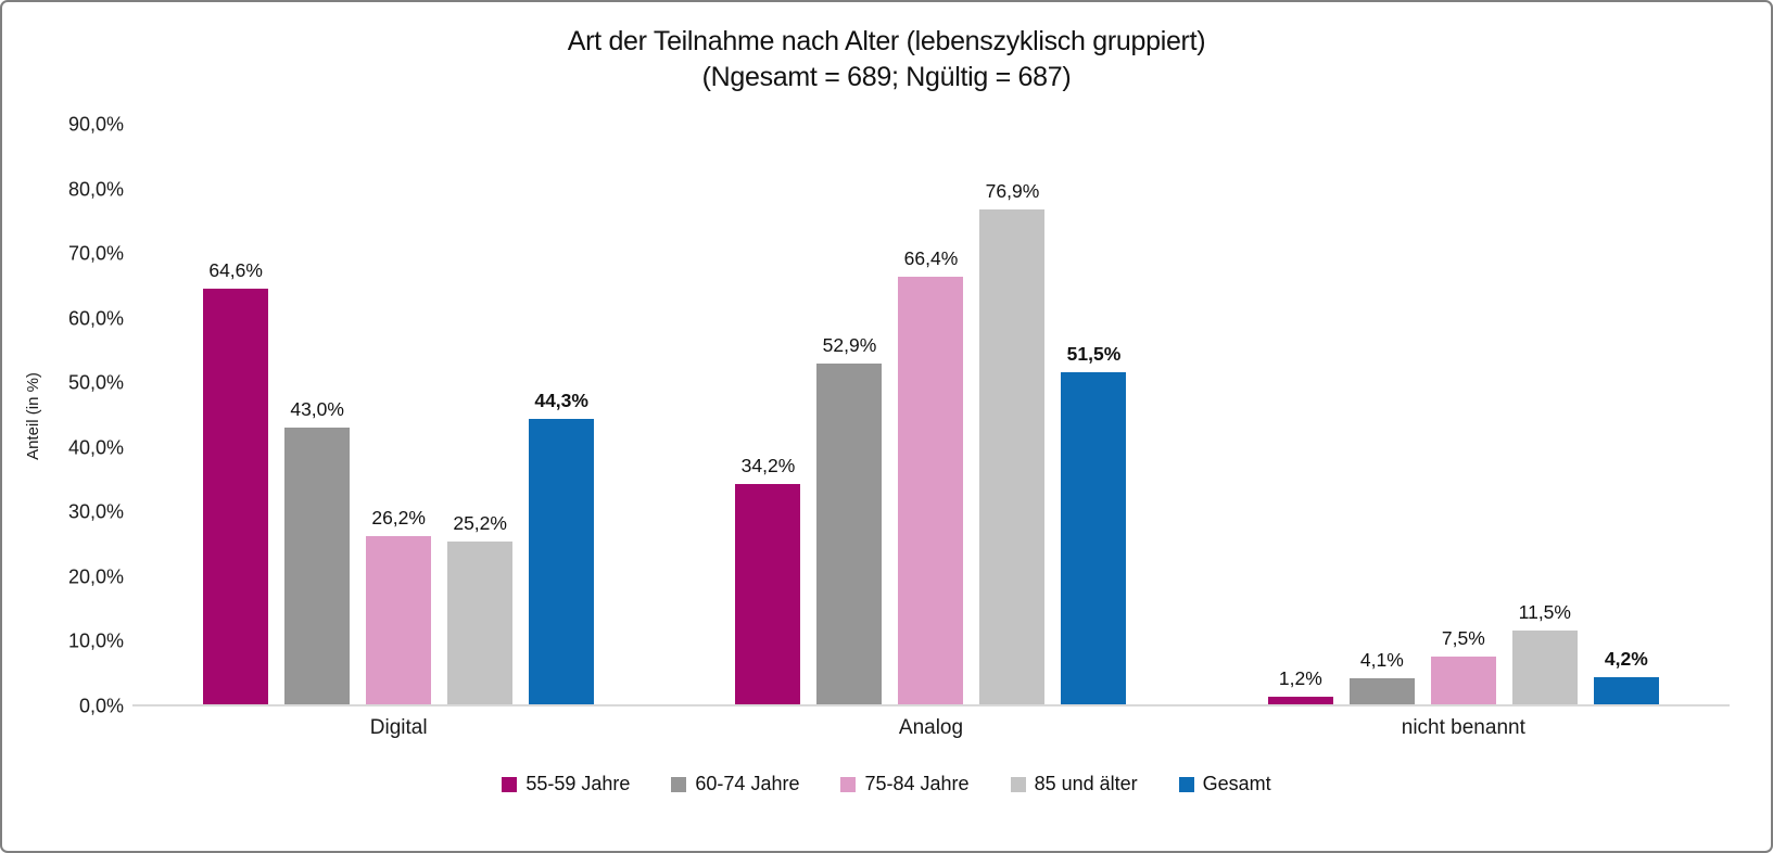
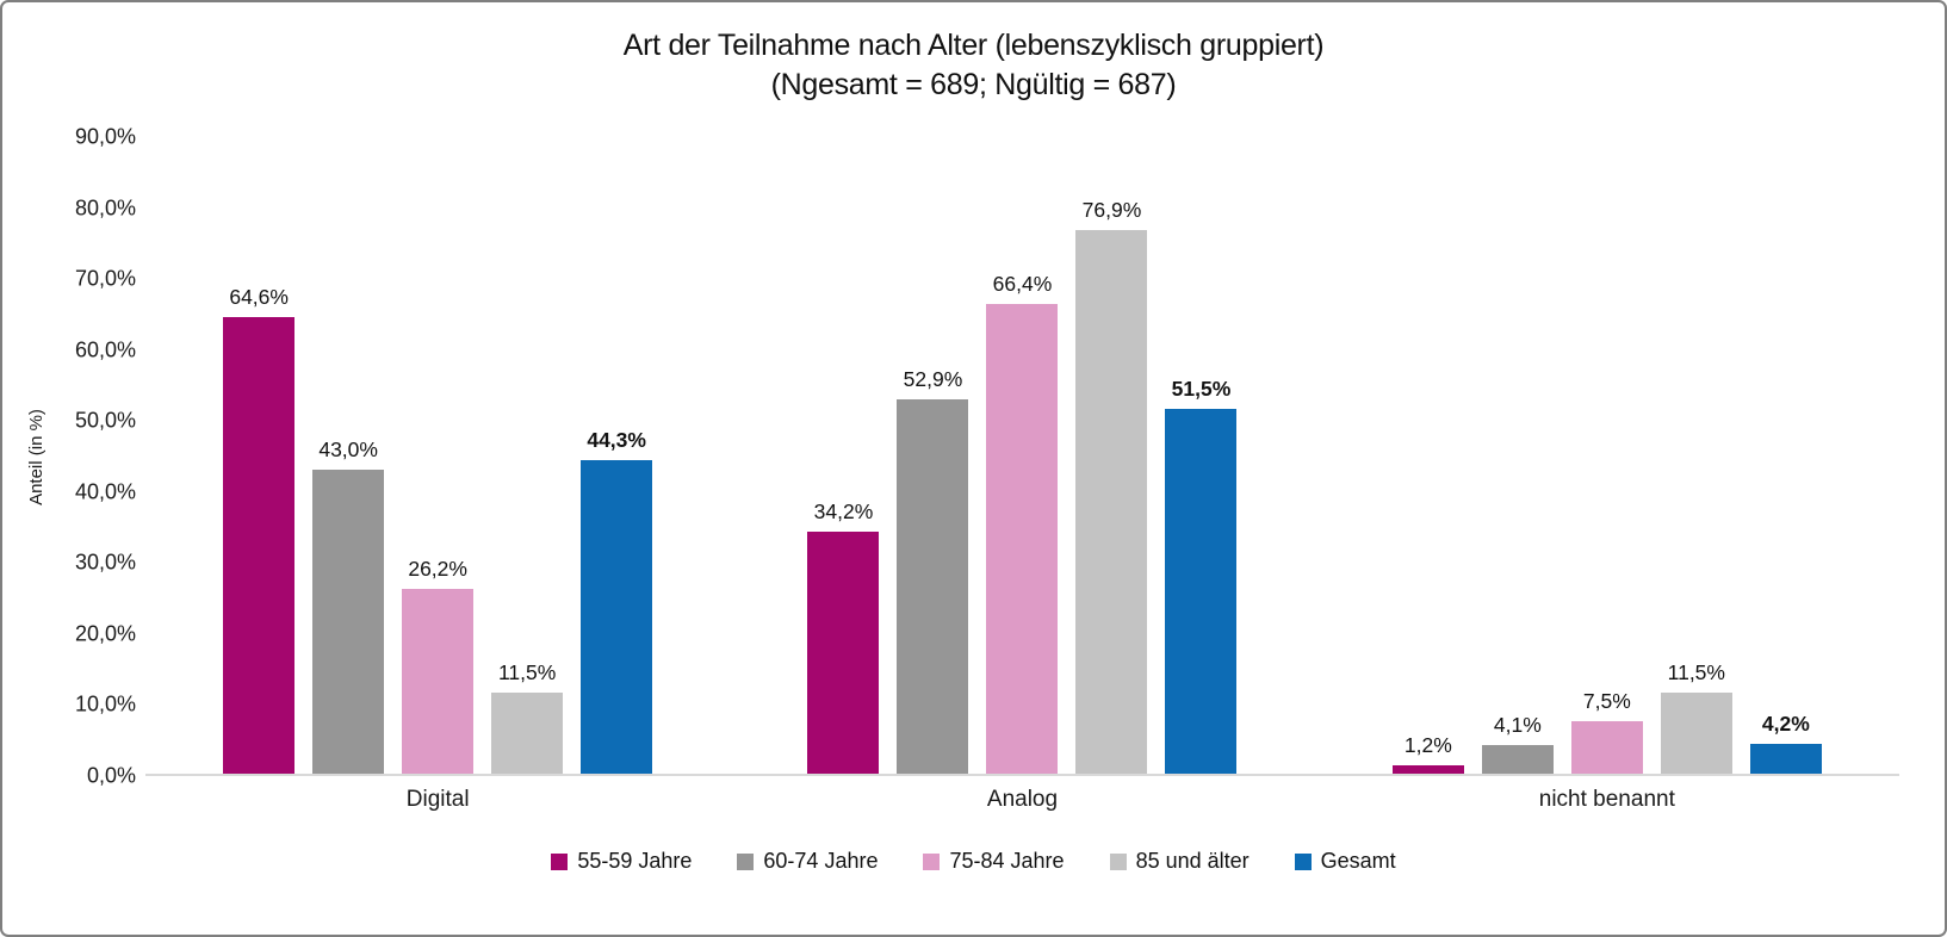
85 und älter/Digital: 25,2% -> 11,5%
